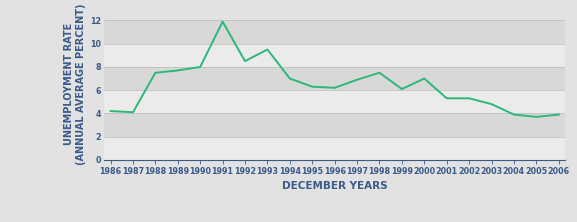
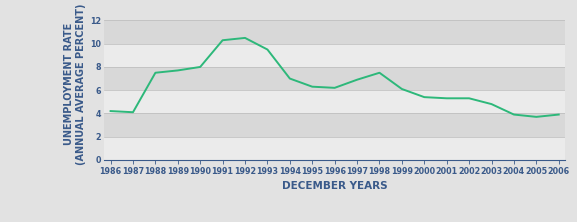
1991: 11.9 -> 10.3
1992: 8.5 -> 10.5
2000: 7.0 -> 5.4
